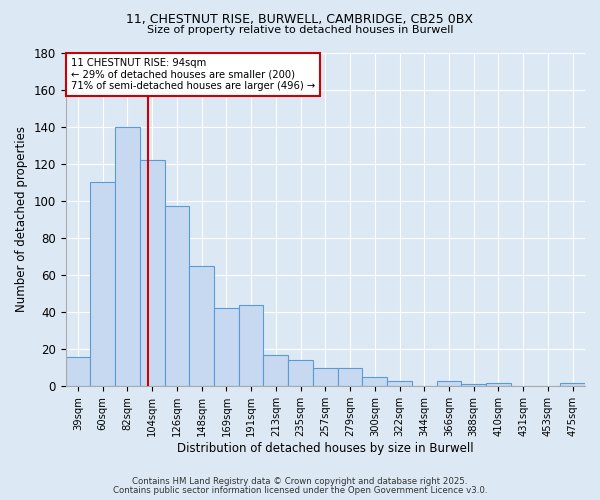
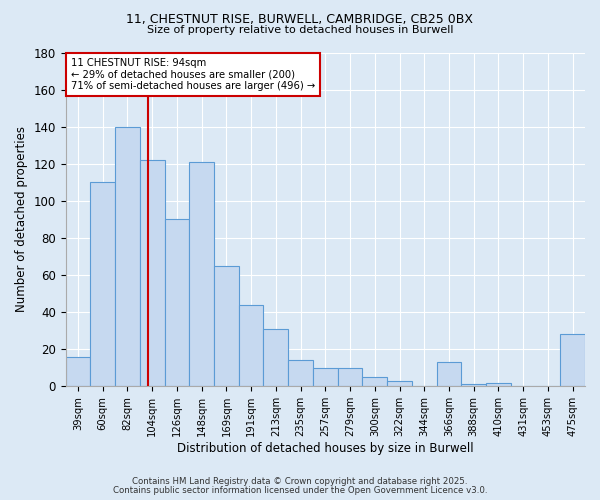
126sqm: 97 -> 90
148sqm: 65 -> 121
169sqm: 42 -> 65
213sqm: 17 -> 31
366sqm: 3 -> 13
475sqm: 2 -> 28
